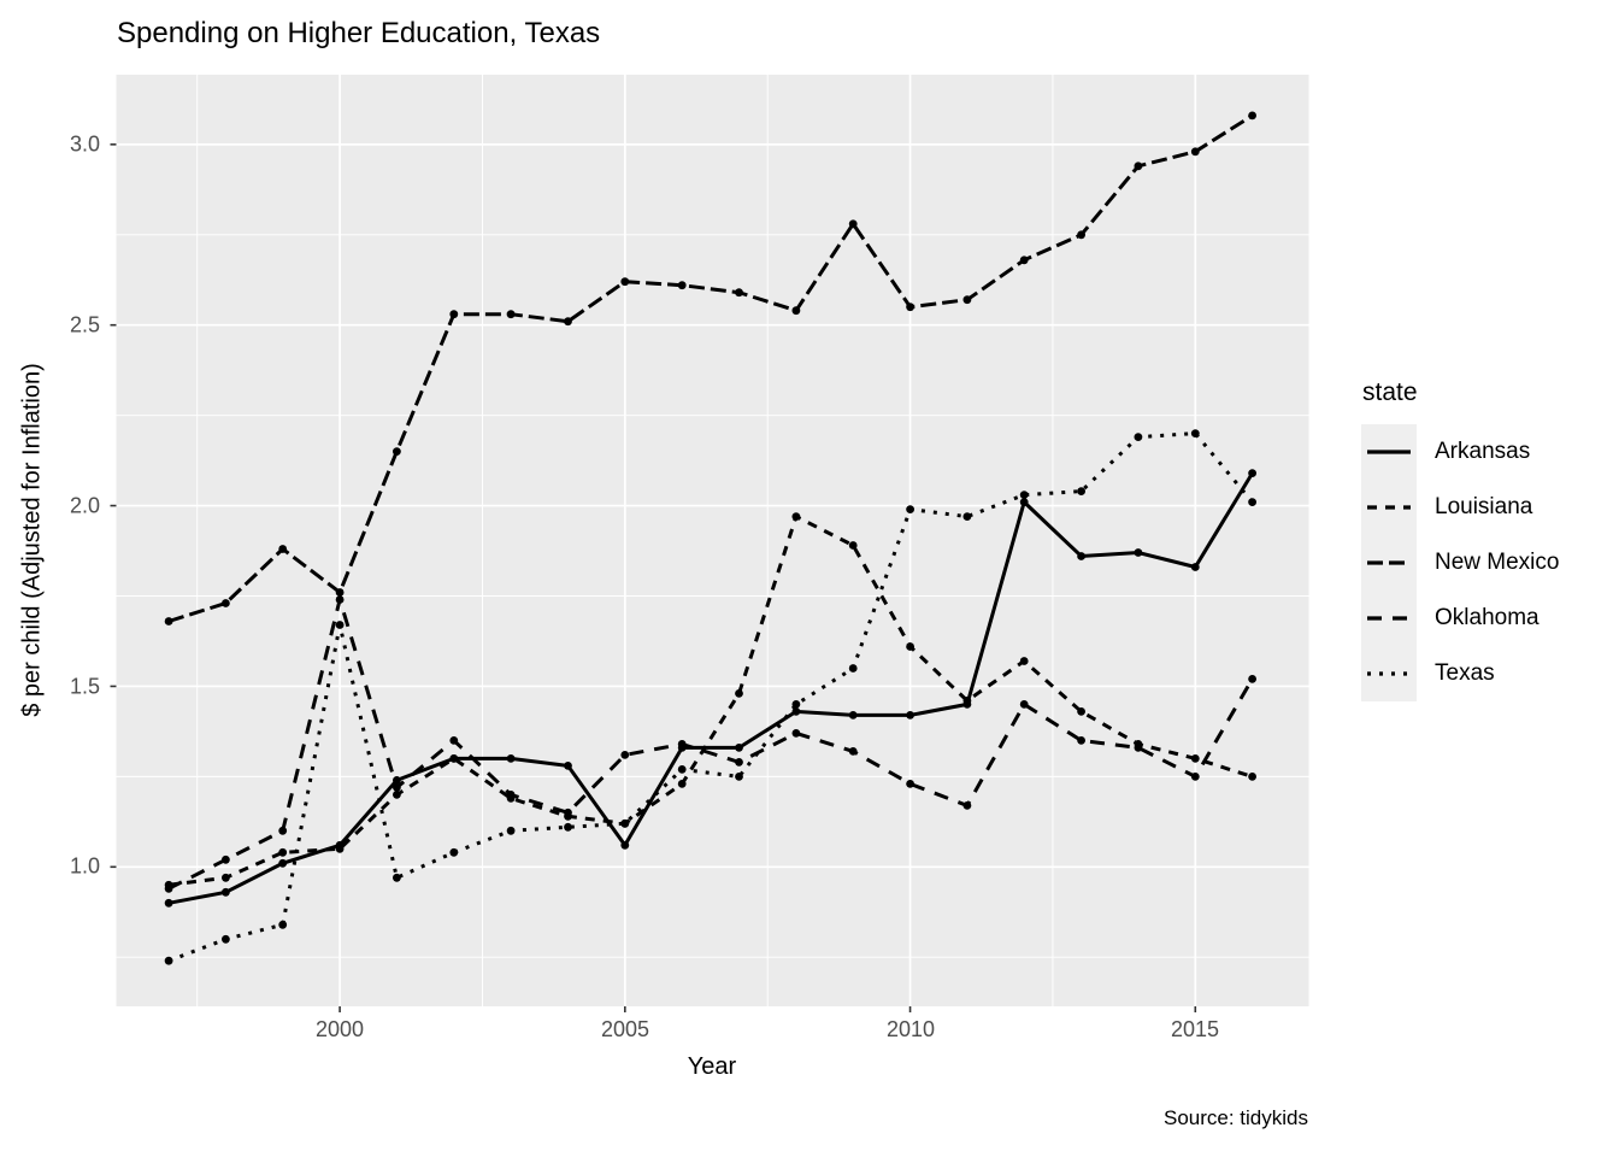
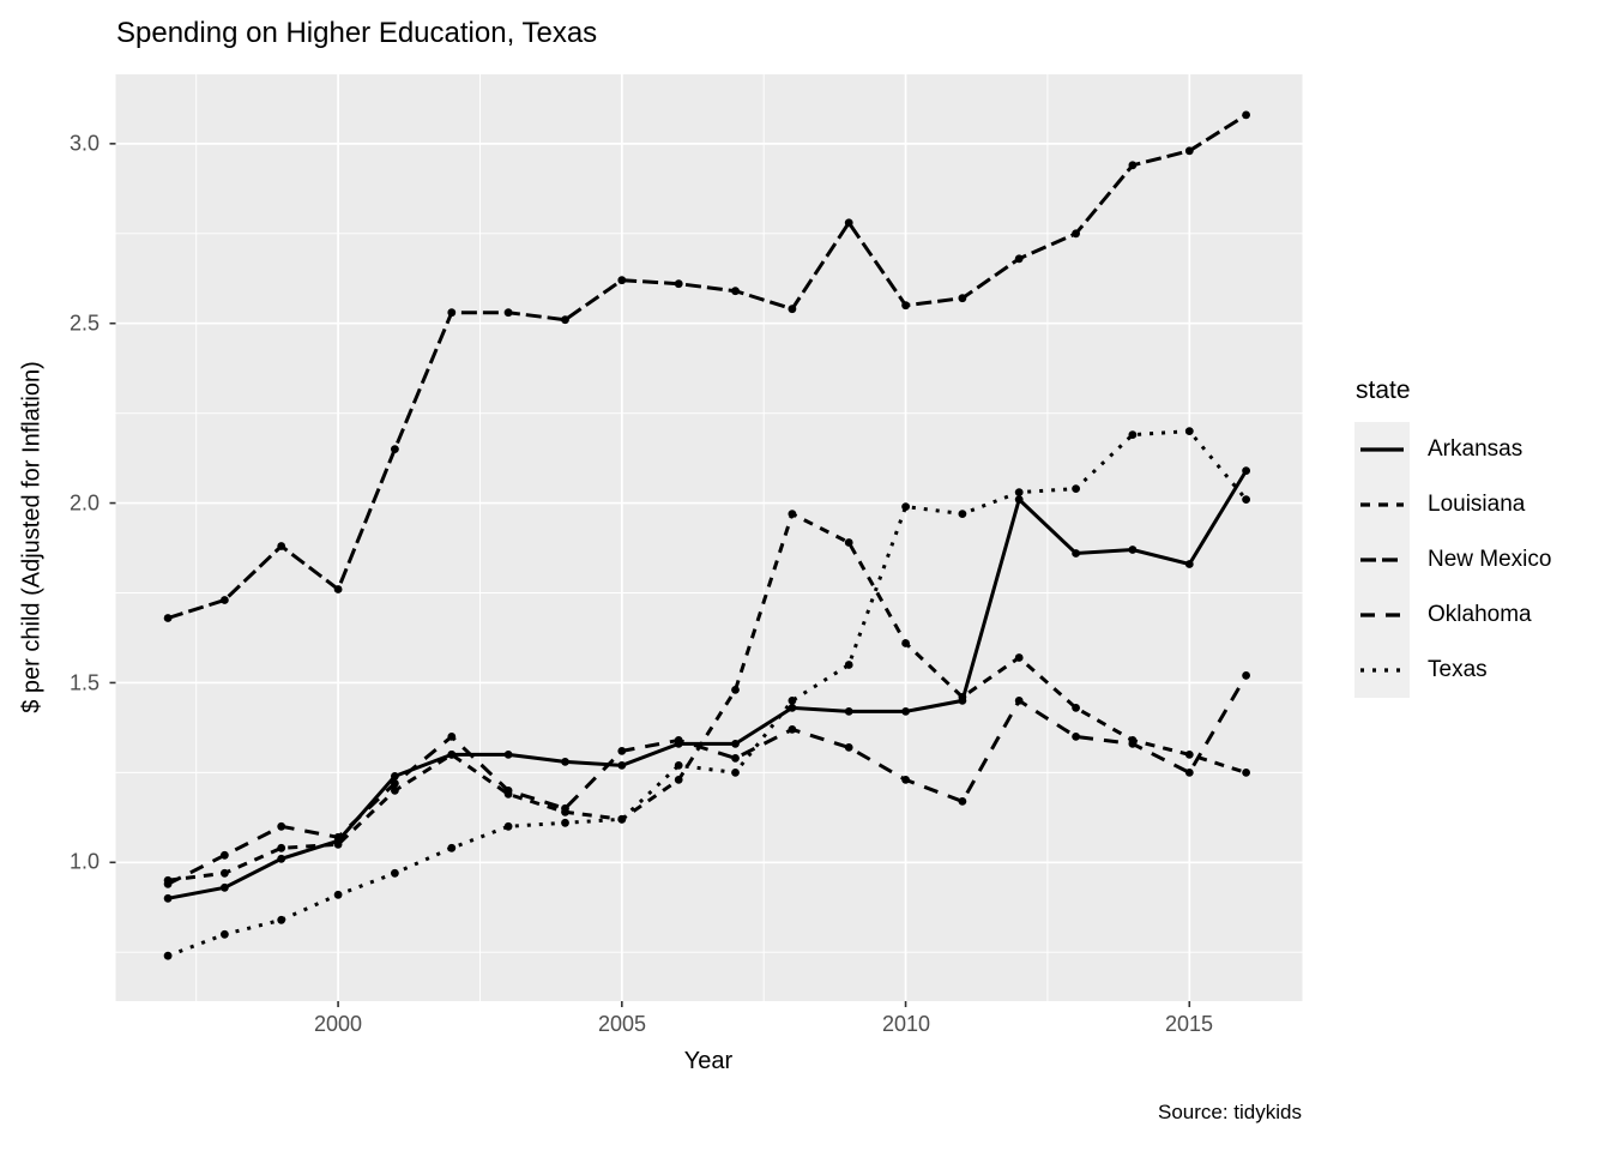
Oklahoma/2000: 1.74 -> 1.07
Texas/2000: 1.67 -> 0.91
Arkansas/2005: 1.06 -> 1.27
